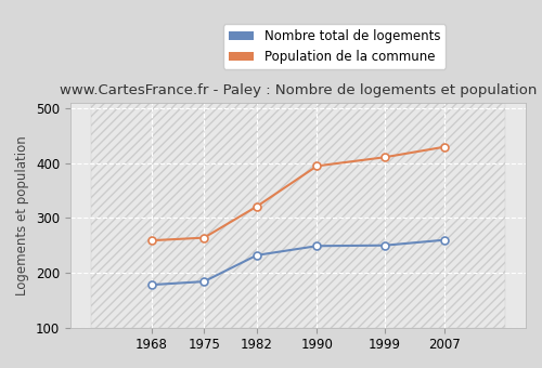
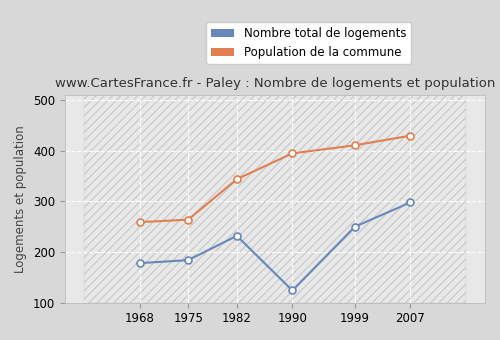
Population de la commune/1982: 321 -> 344
Nombre total de logements/1990: 249 -> 124
Nombre total de logements/2007: 260 -> 298
